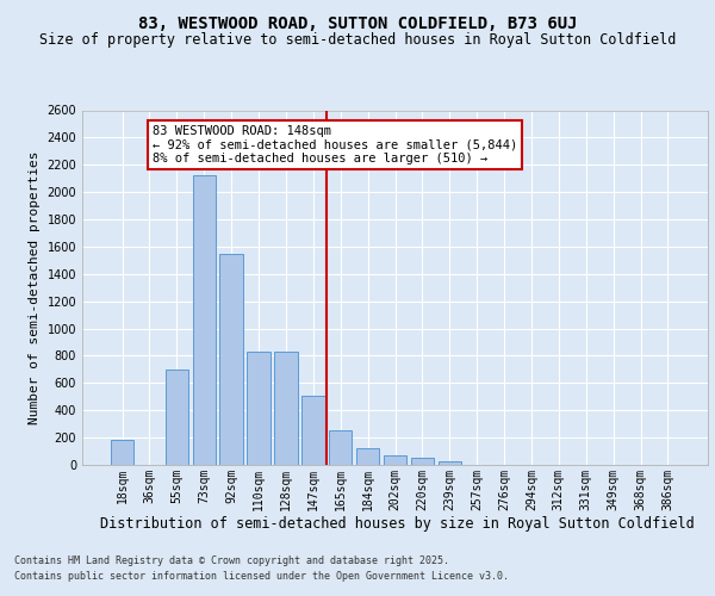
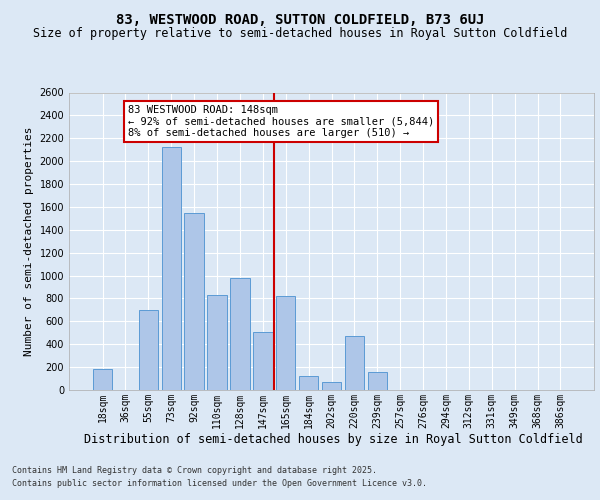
128sqm: 830 -> 980
165sqm: 260 -> 820
220sqm: 50 -> 470
239sqm: 20 -> 160
